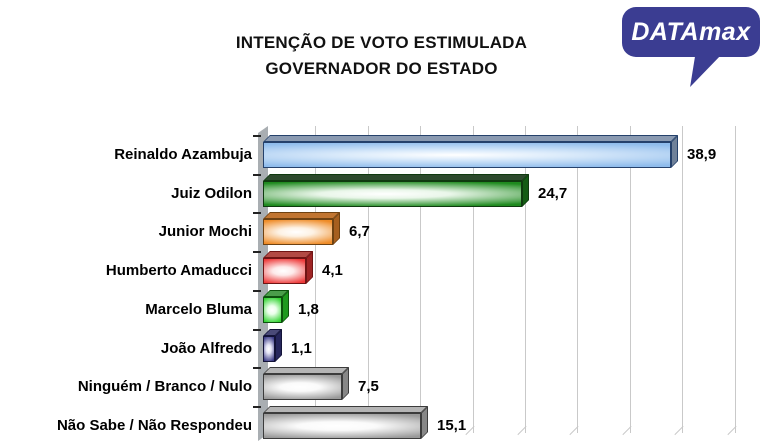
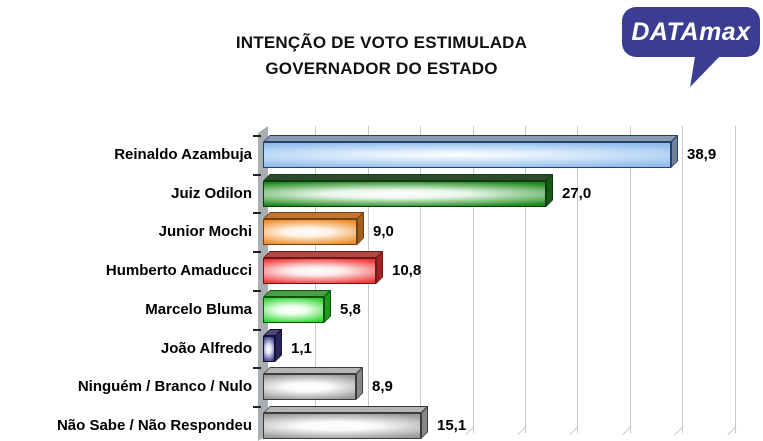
Juiz Odilon: 24,7 -> 27,0
Junior Mochi: 6,7 -> 9,0
Humberto Amaducci: 4,1 -> 10,8
Marcelo Bluma: 1,8 -> 5,8
Ninguém / Branco / Nulo: 7,5 -> 8,9
